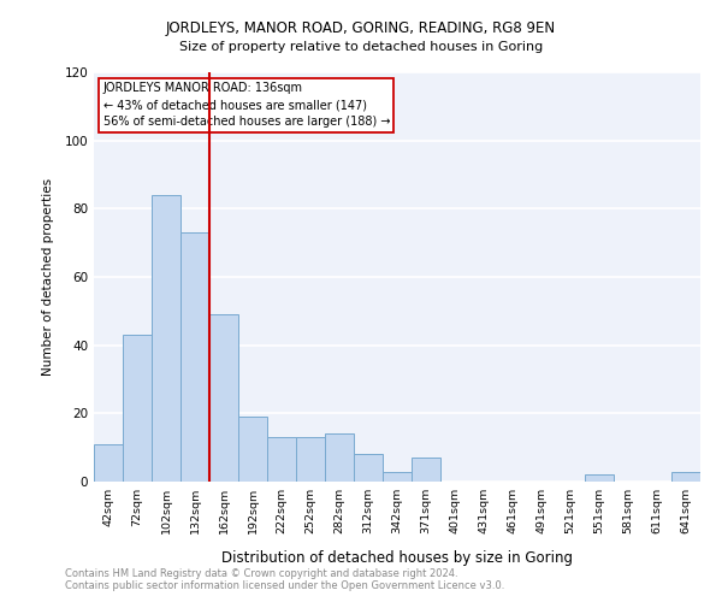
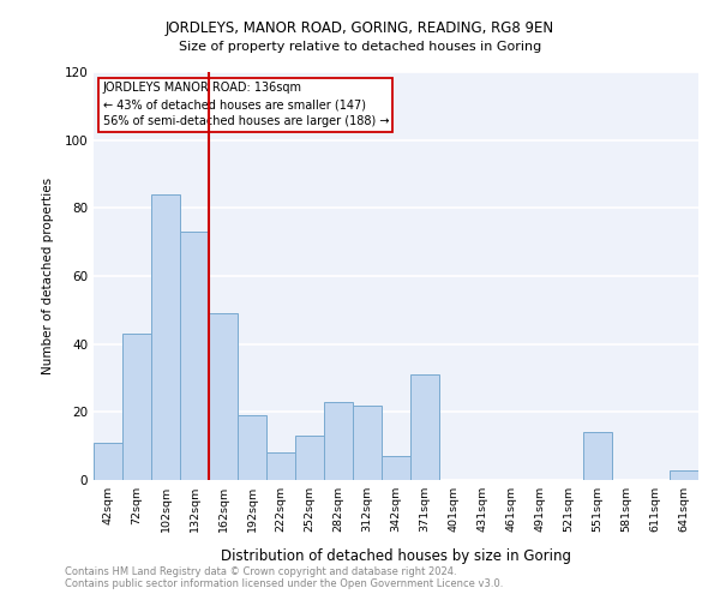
222sqm: 13 -> 8
282sqm: 14 -> 23
312sqm: 8 -> 22
342sqm: 3 -> 7
371sqm: 7 -> 31
551sqm: 2 -> 14
